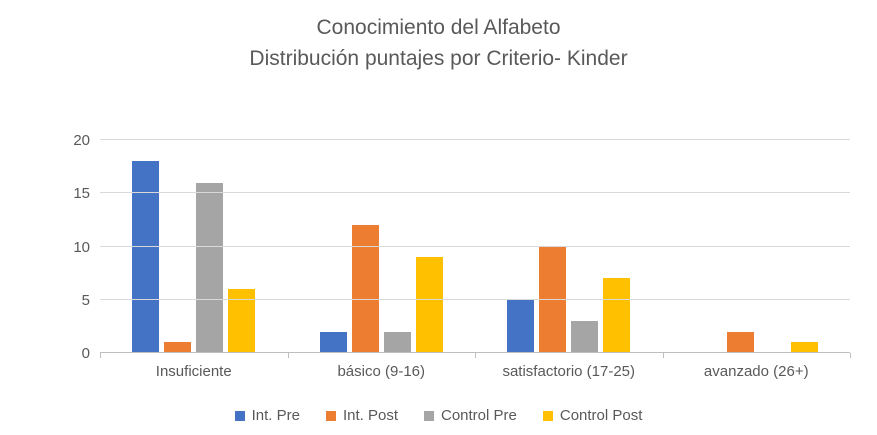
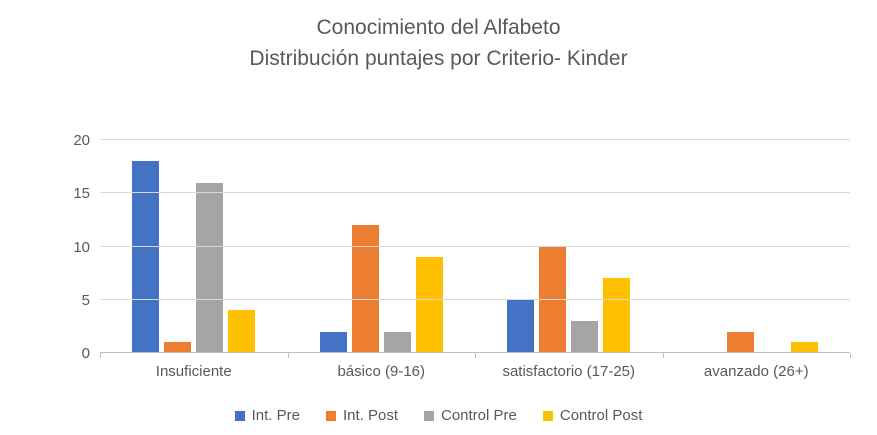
Control Post/Insuficiente: 6 -> 4
